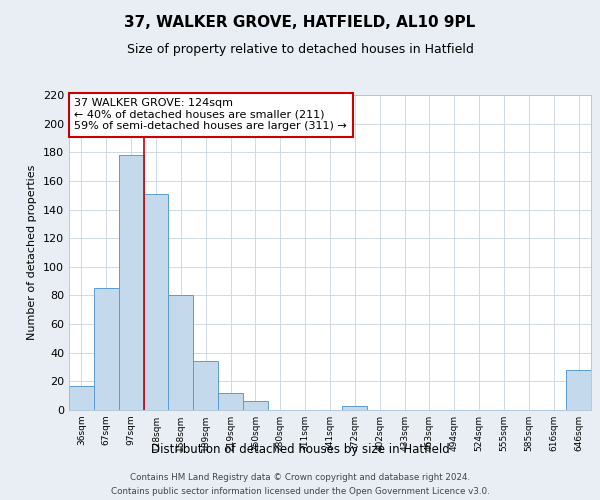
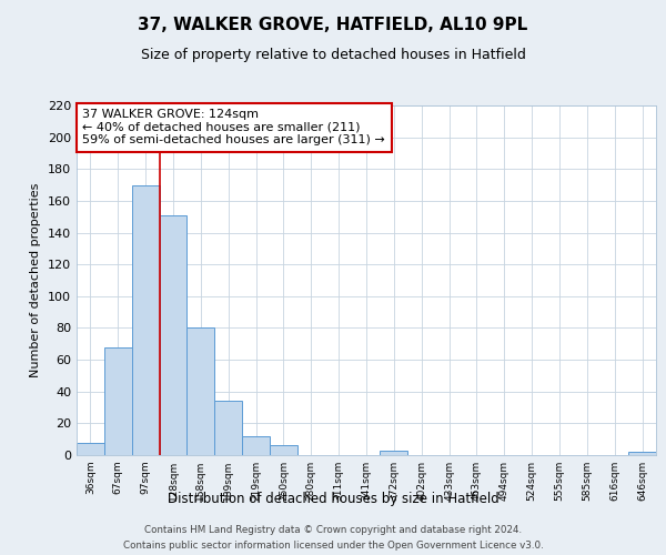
36sqm: 17 -> 8
67sqm: 85 -> 68
97sqm: 178 -> 170
646sqm: 28 -> 2
